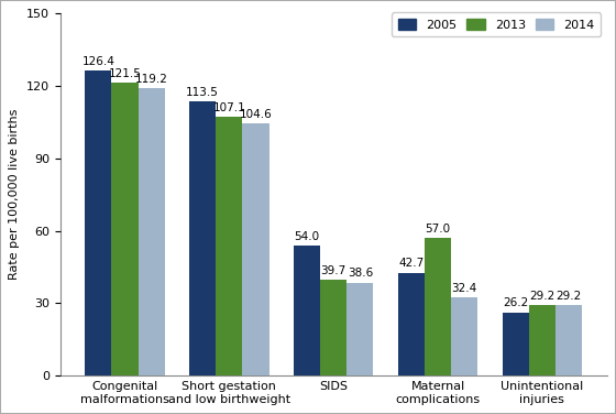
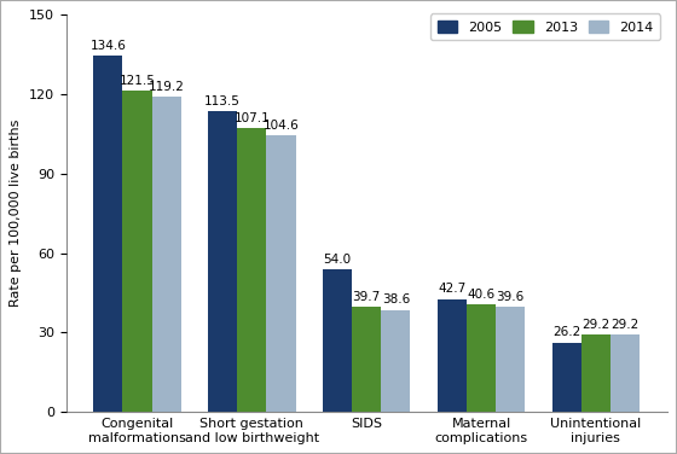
2005/Congenital malformations: 126.4 -> 134.6
2013/Maternal complications: 57.0 -> 40.6
2014/Maternal complications: 32.4 -> 39.6
